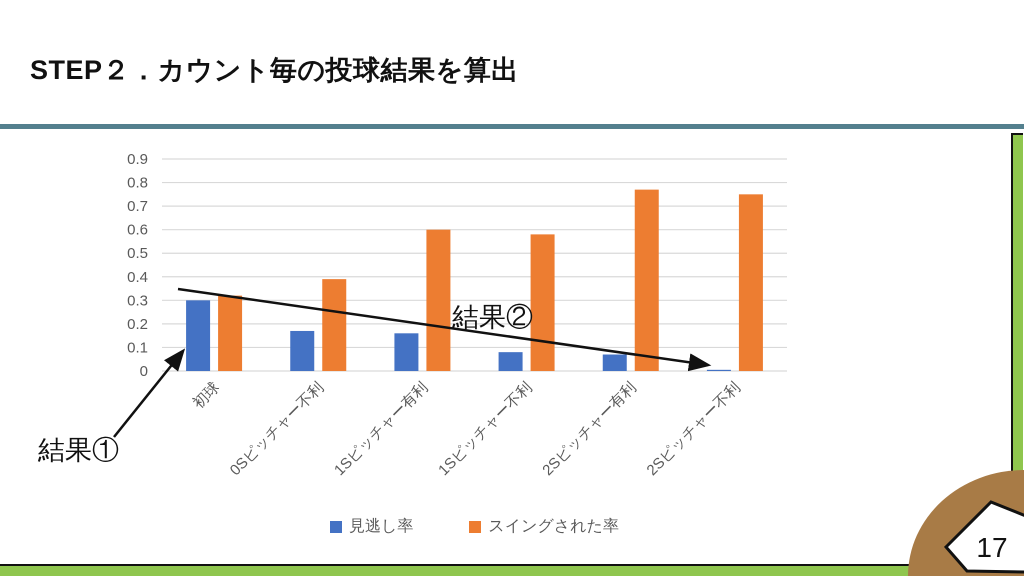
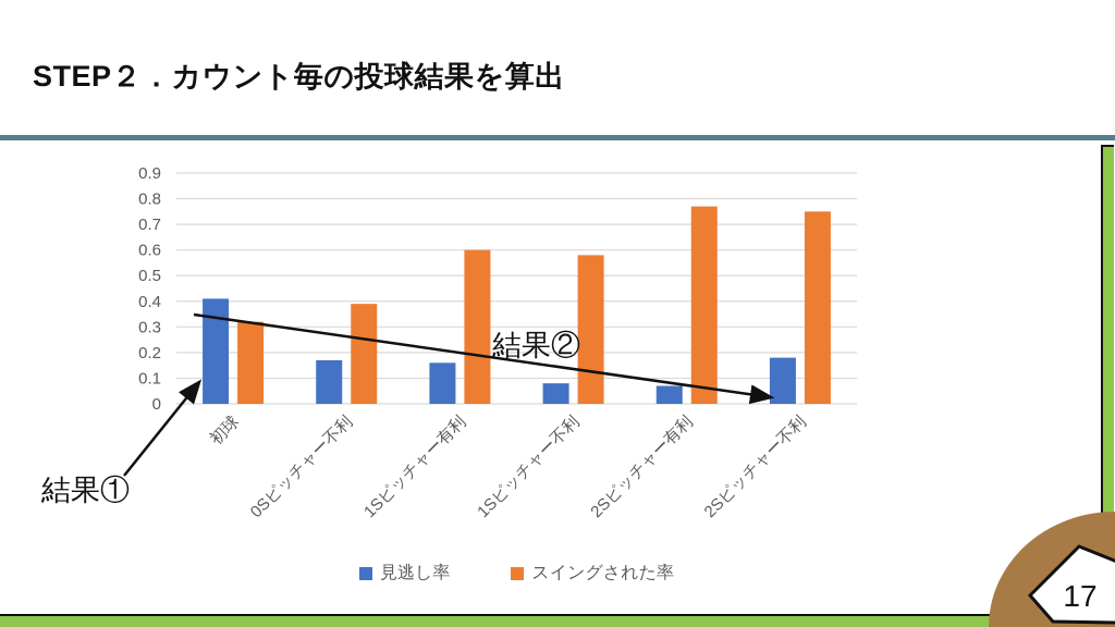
見逃し率/初球: 0.30 -> 0.41
見逃し率/2Sピッチャー不利: 0.01 -> 0.18
